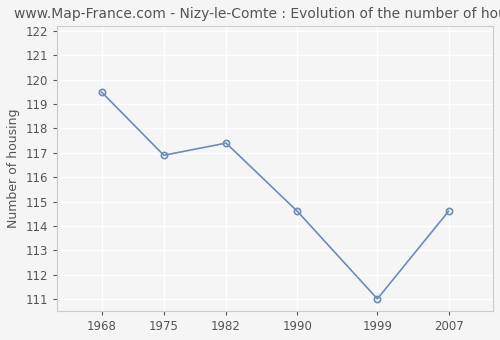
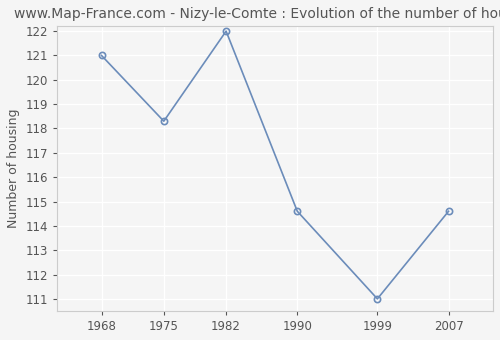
1968: 119.5 -> 121.0
1975: 116.9 -> 118.3
1982: 117.4 -> 122.0
